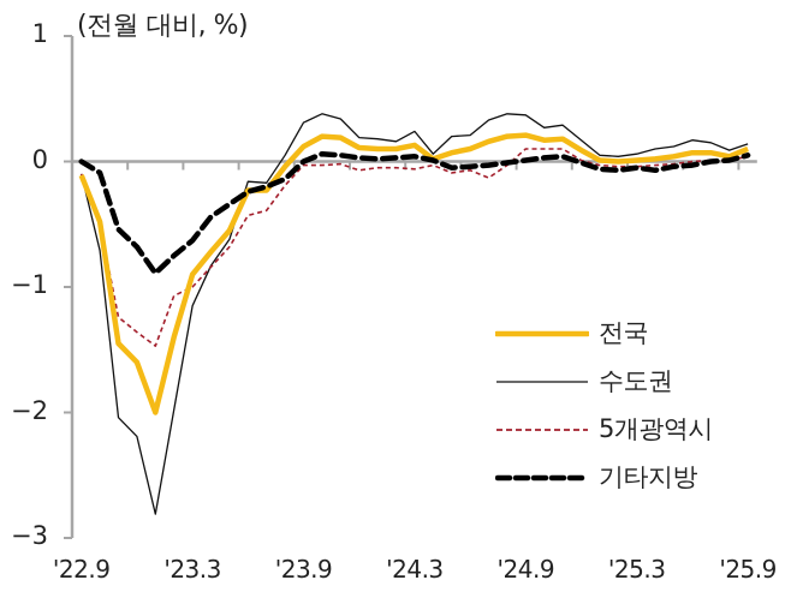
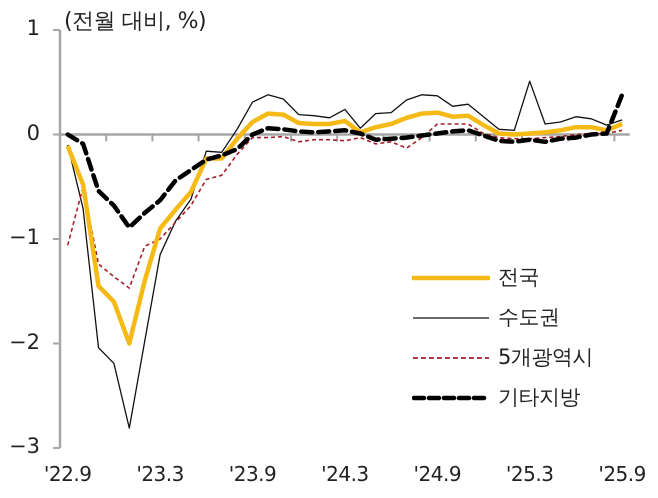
5개광역시/'22.9: -0.10 -> -1.06
수도권/'25.3: 0.06 -> 0.51
기타지방/'25.9: 0.05 -> 0.38
